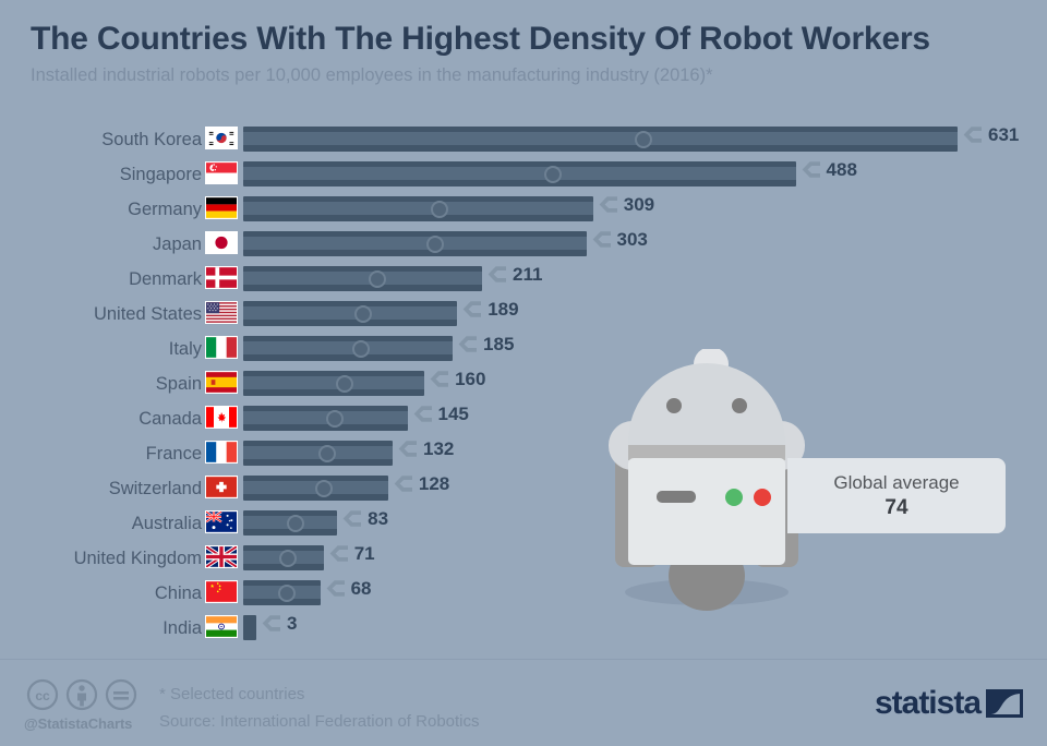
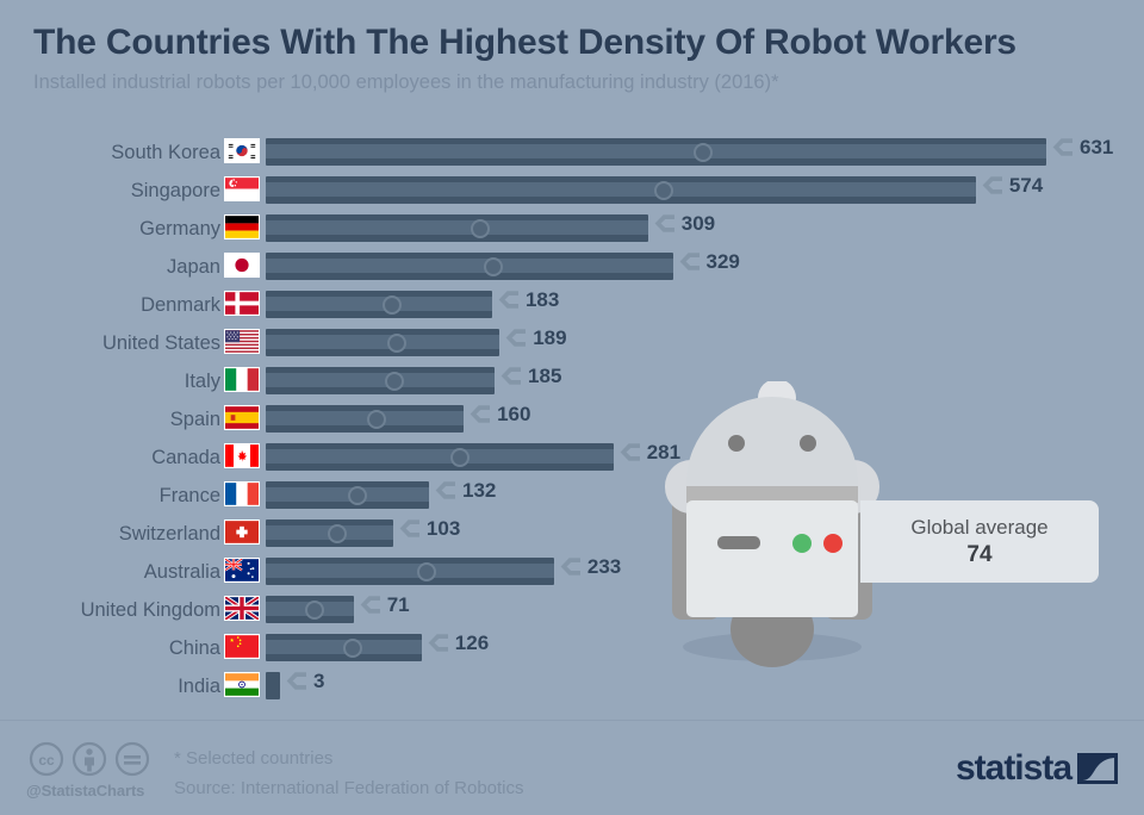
Singapore: 488 -> 574
Japan: 303 -> 329
Denmark: 211 -> 183
Canada: 145 -> 281
Switzerland: 128 -> 103
Australia: 83 -> 233
China: 68 -> 126
